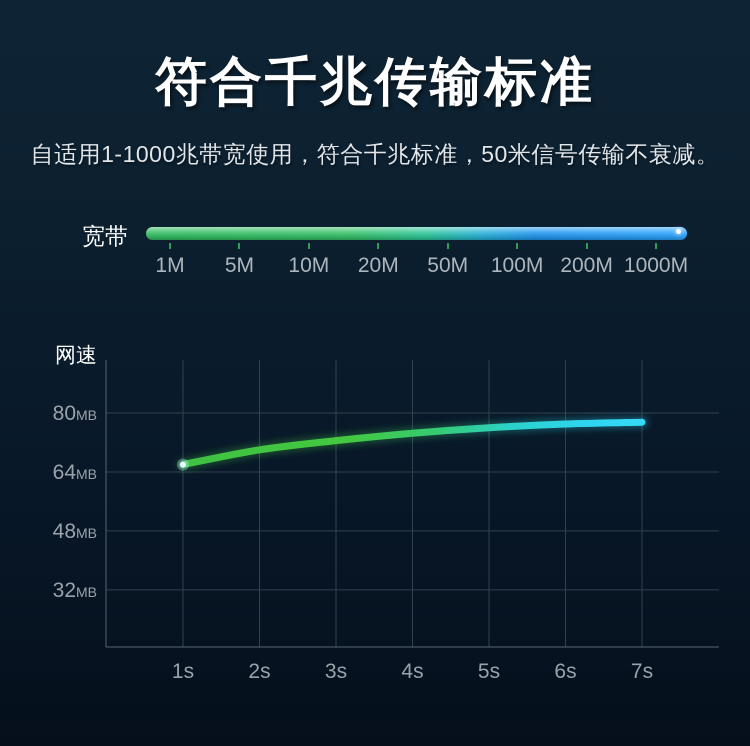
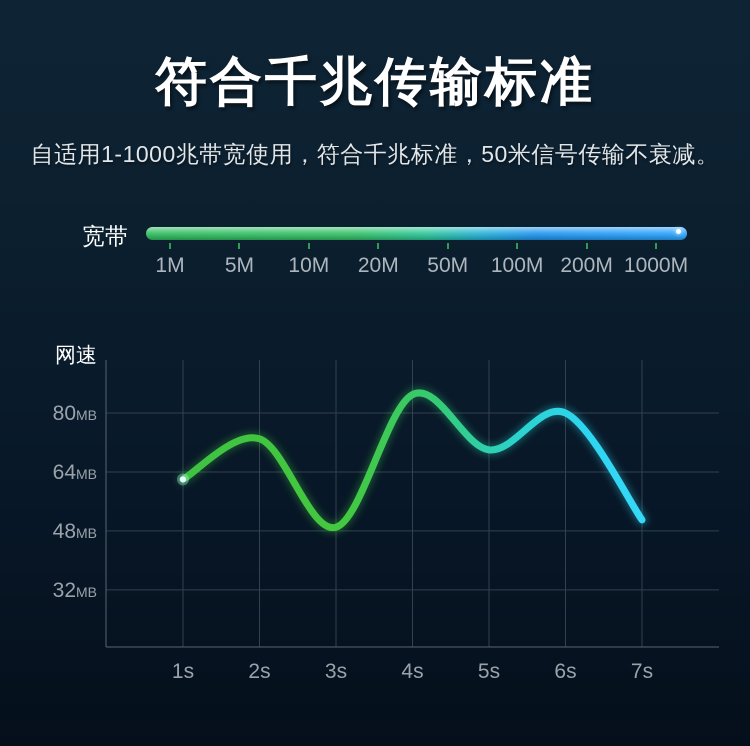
1s: 66 -> 62
2s: 70 -> 73
3s: 72 -> 49
4s: 74 -> 85
5s: 76 -> 70
6s: 77 -> 80
7s: 78 -> 51
